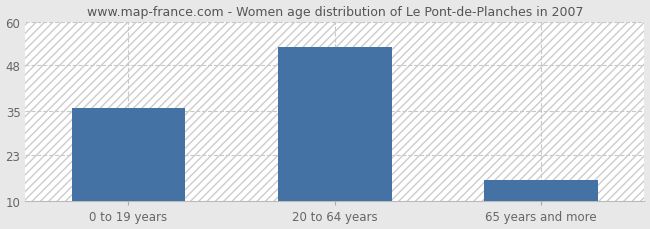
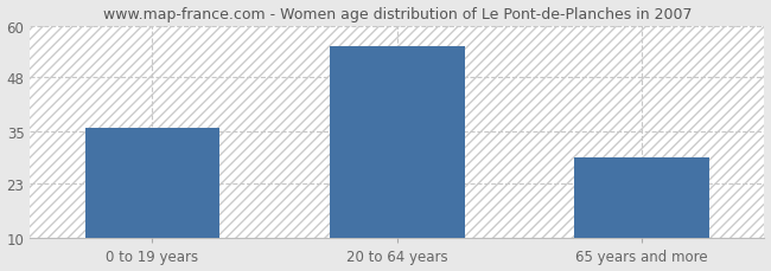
20 to 64 years: 53 -> 55
65 years and more: 16 -> 29
